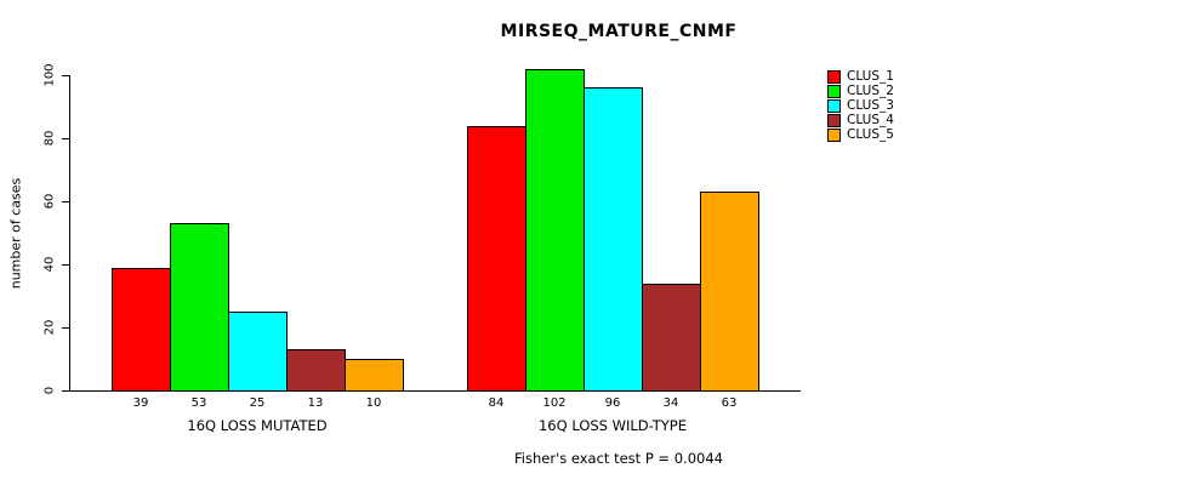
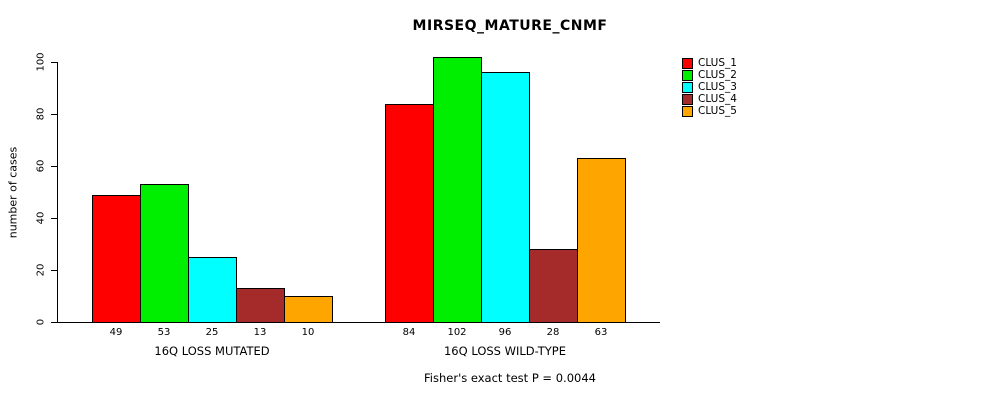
CLUS_1/16Q LOSS MUTATED: 39 -> 49
CLUS_4/16Q LOSS WILD-TYPE: 34 -> 28
